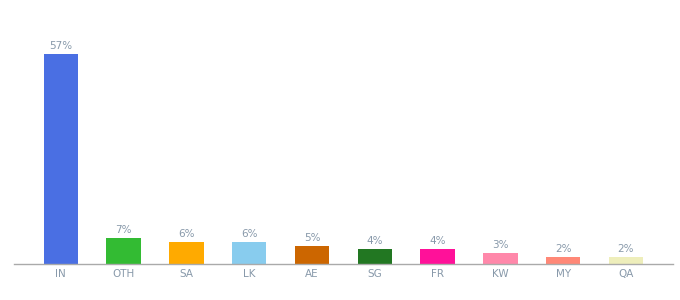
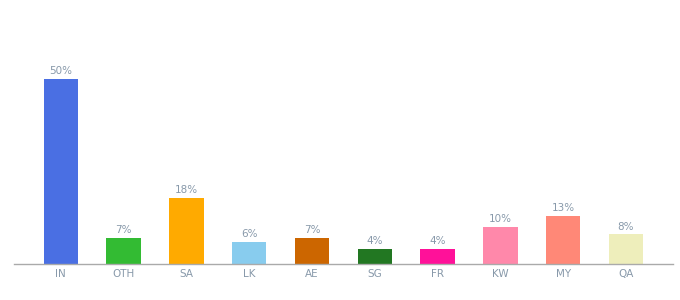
IN: 57% -> 50%
SA: 6% -> 18%
AE: 5% -> 7%
KW: 3% -> 10%
MY: 2% -> 13%
QA: 2% -> 8%
